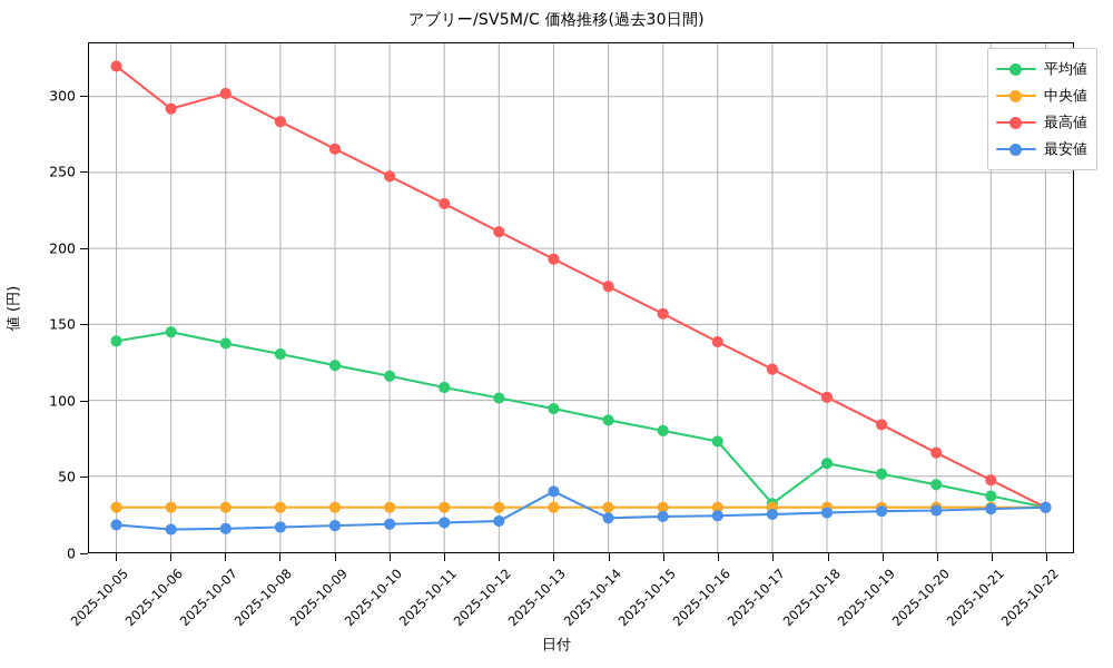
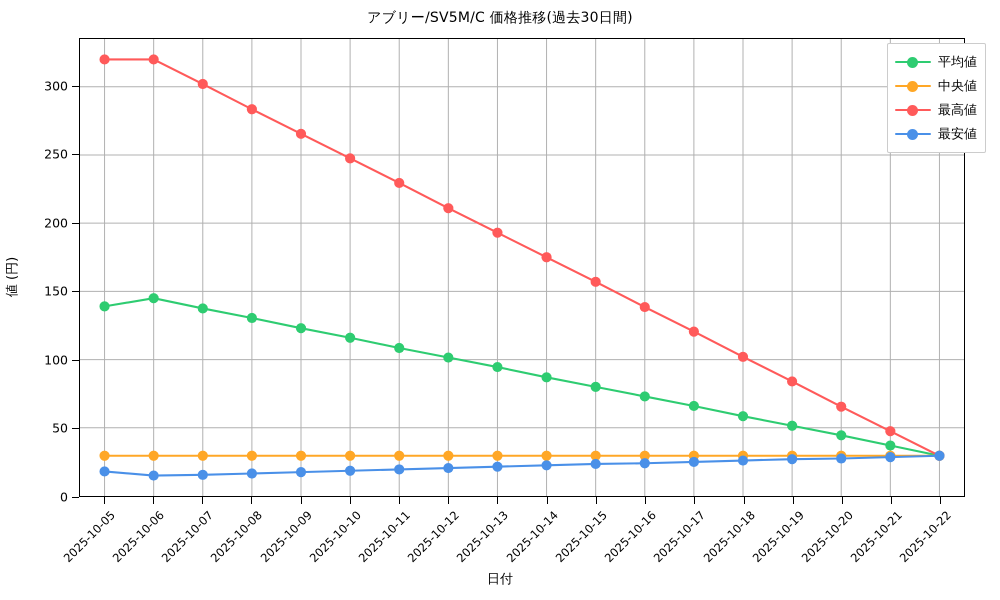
最高値/2025-10-06: 292 -> 320
最安値/2025-10-13: 40 -> 22
平均値/2025-10-17: 32 -> 66
